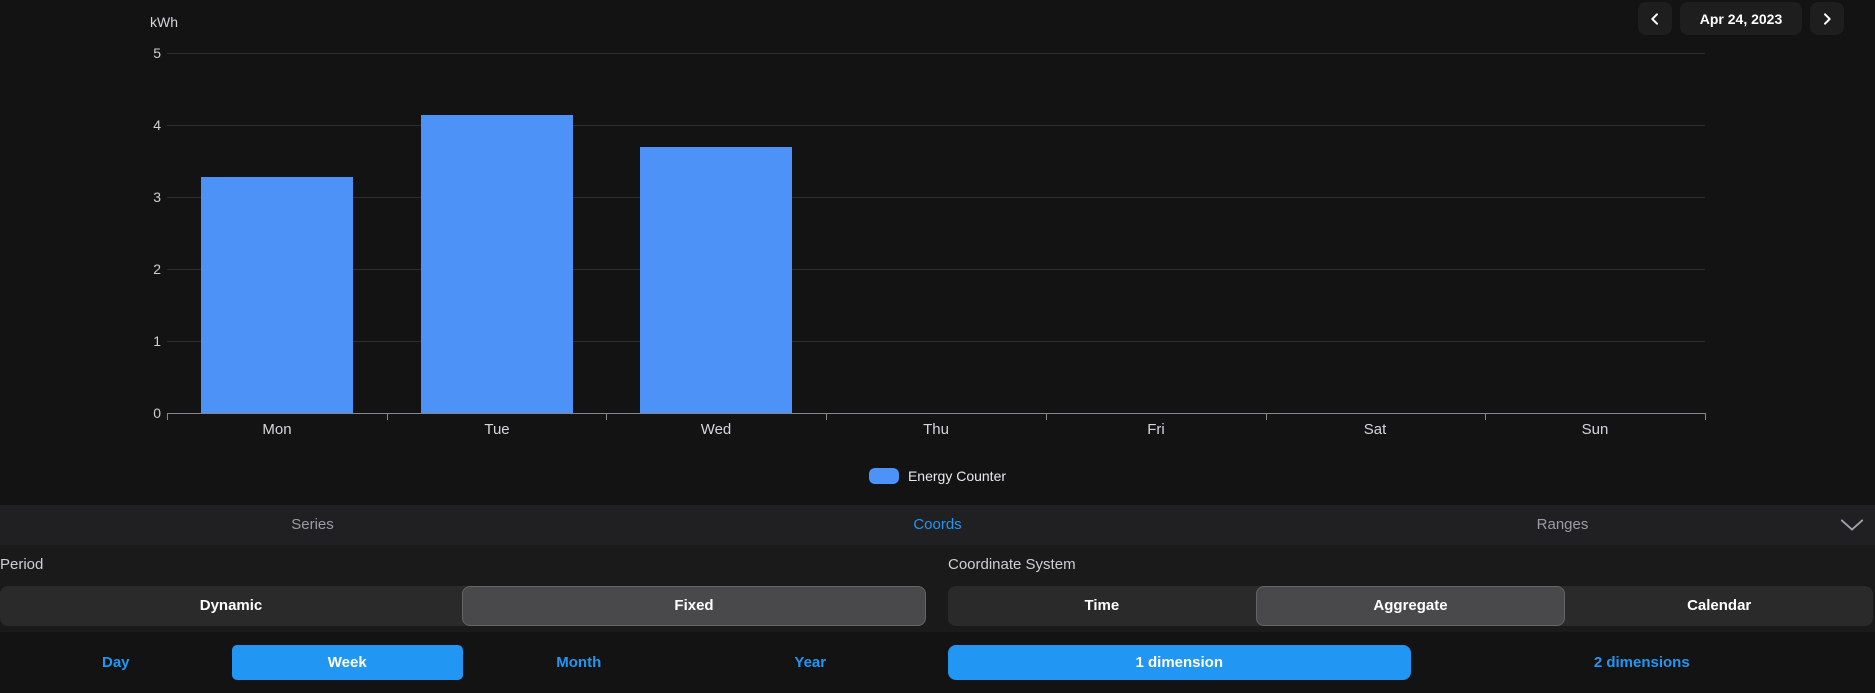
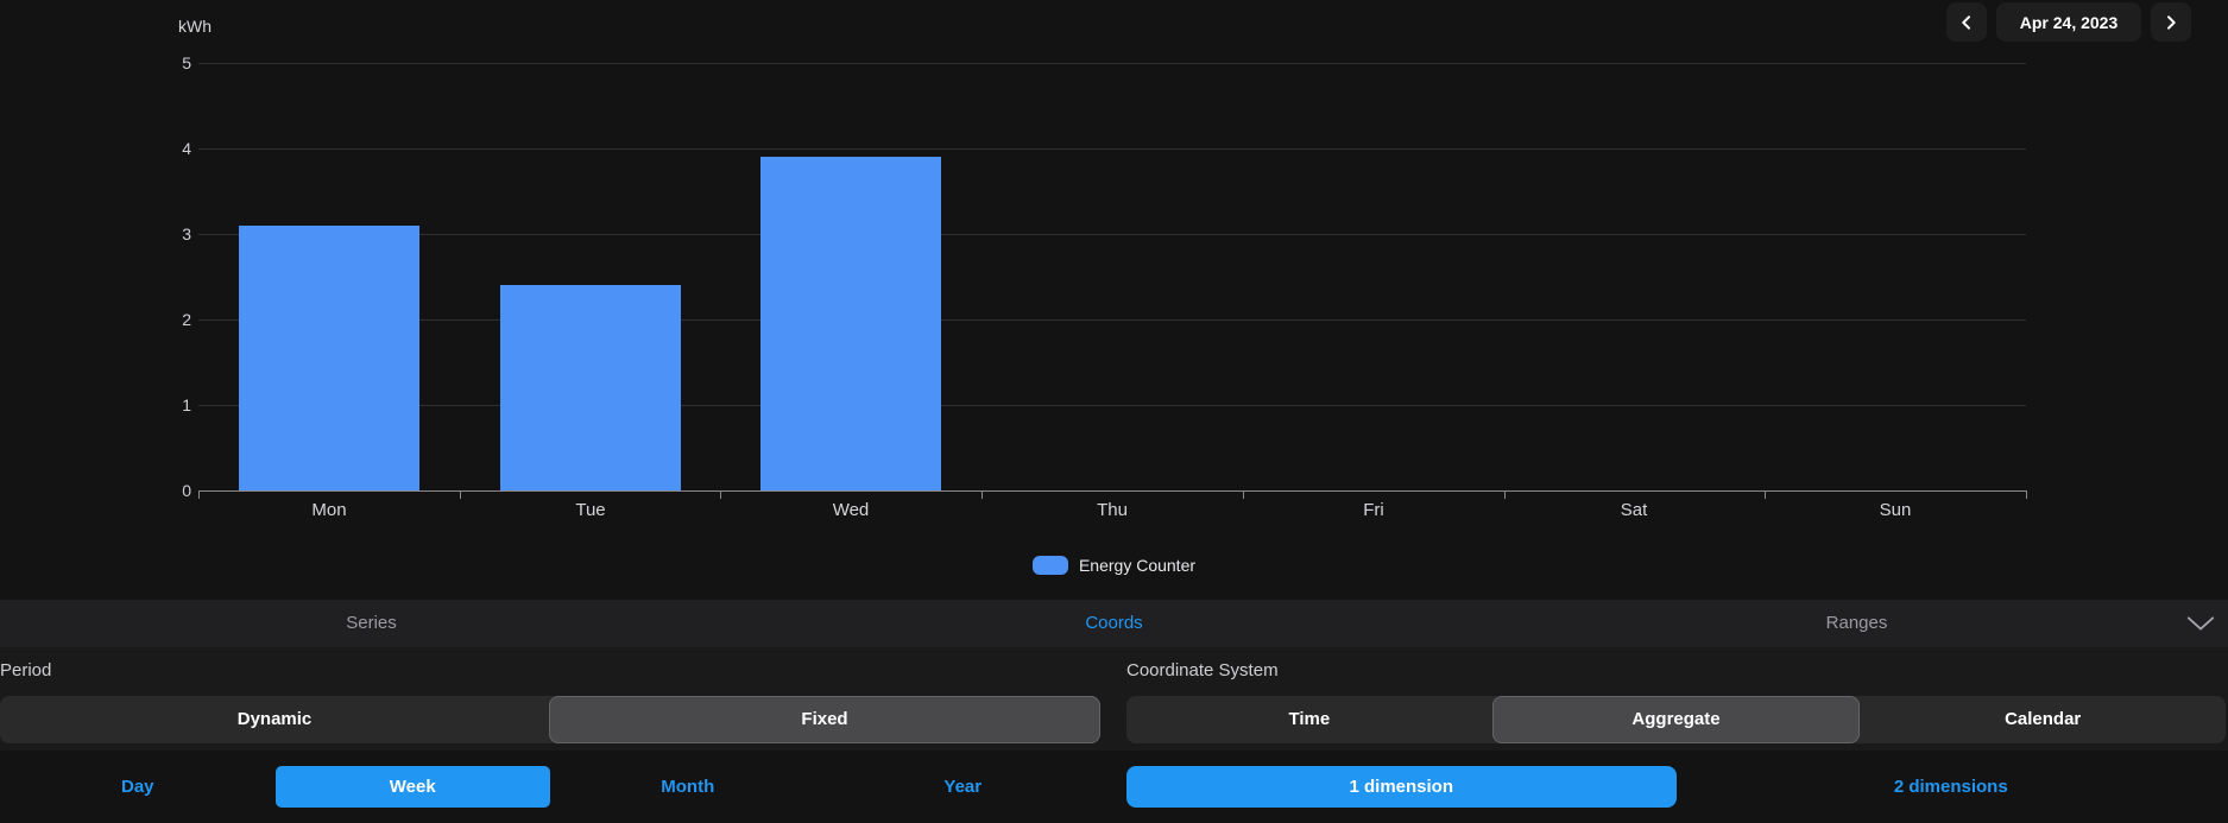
Mon: 3.3 -> 3.1
Tue: 4.1 -> 2.4
Wed: 3.7 -> 3.9
